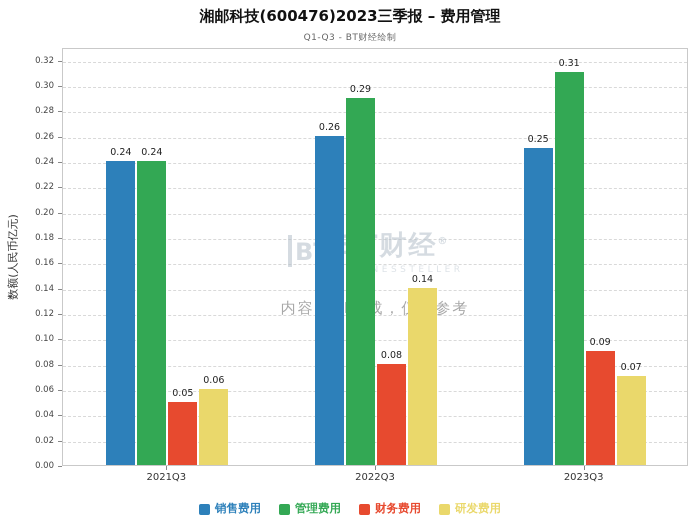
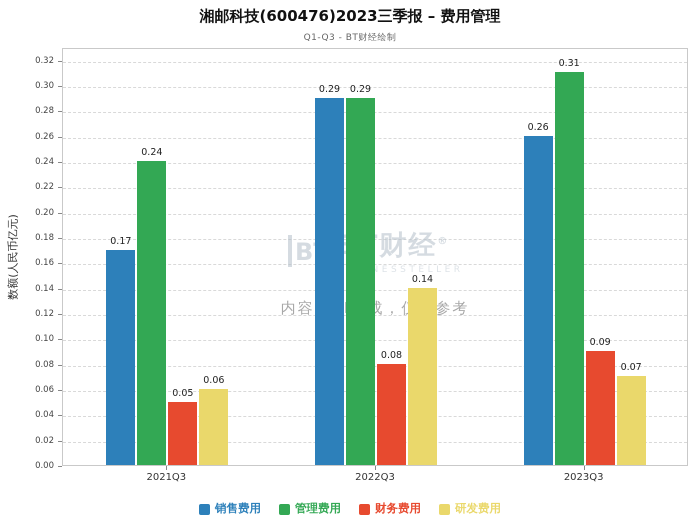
销售费用/2021Q3: 0.24 -> 0.17
销售费用/2022Q3: 0.26 -> 0.29
销售费用/2023Q3: 0.25 -> 0.26
